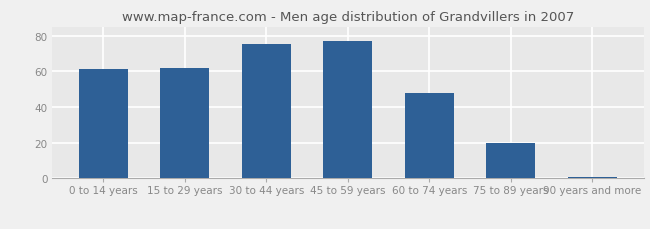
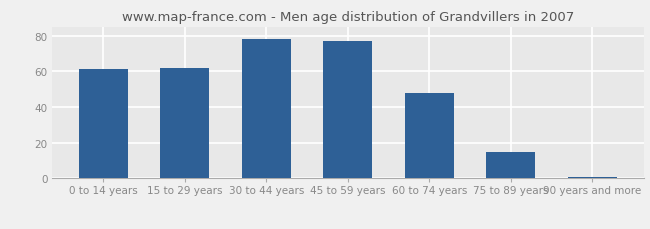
30 to 44 years: 75 -> 78
75 to 89 years: 20 -> 15
